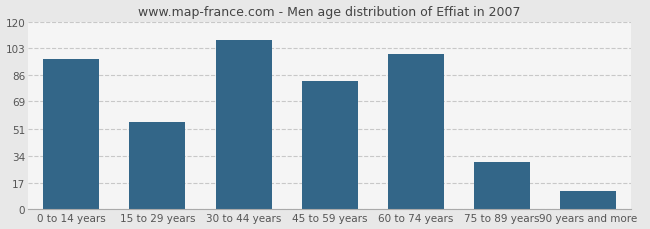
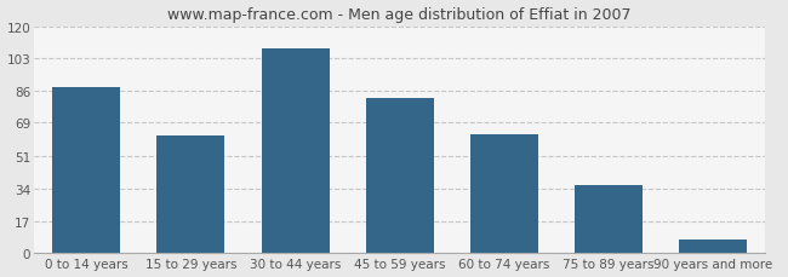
0 to 14 years: 96 -> 88
15 to 29 years: 56 -> 62
60 to 74 years: 99 -> 63
75 to 89 years: 30 -> 36
90 years and more: 12 -> 7
